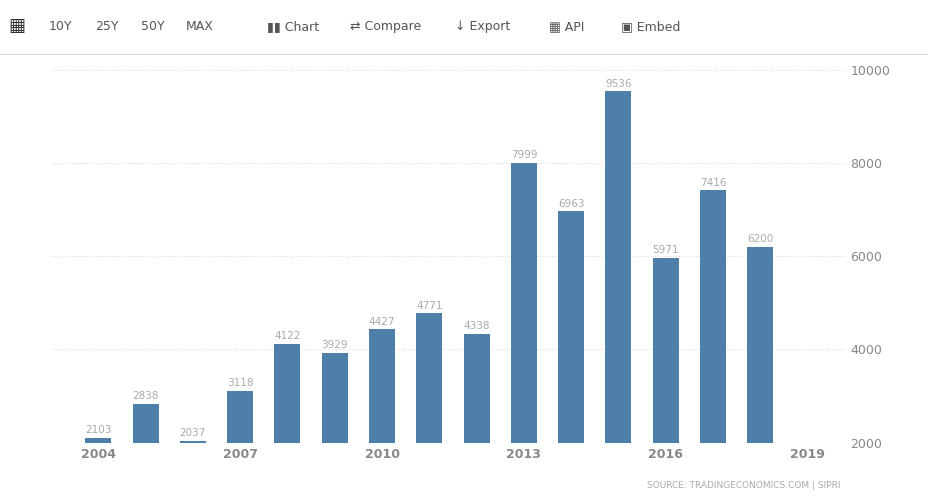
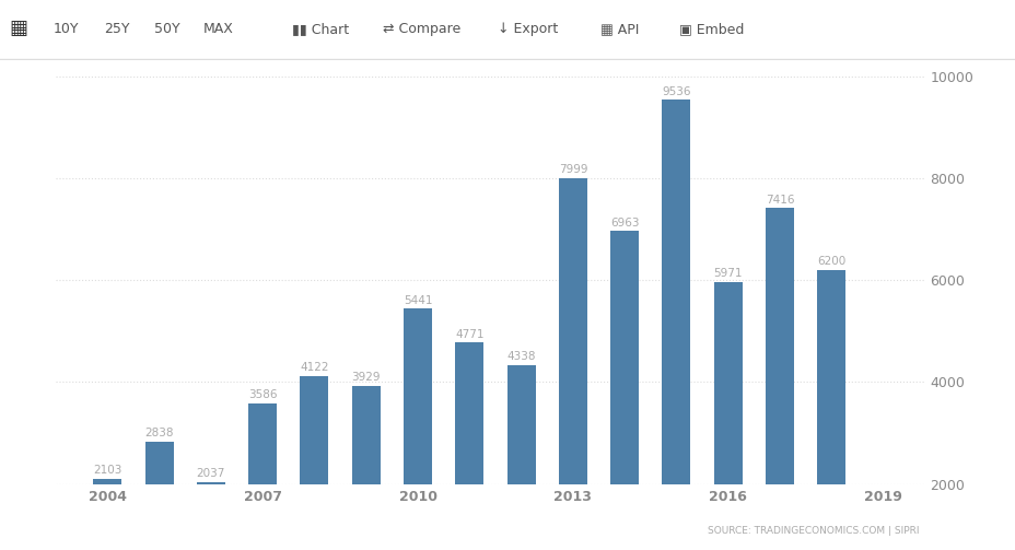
2007: 3118 -> 3586
2010: 4427 -> 5441
